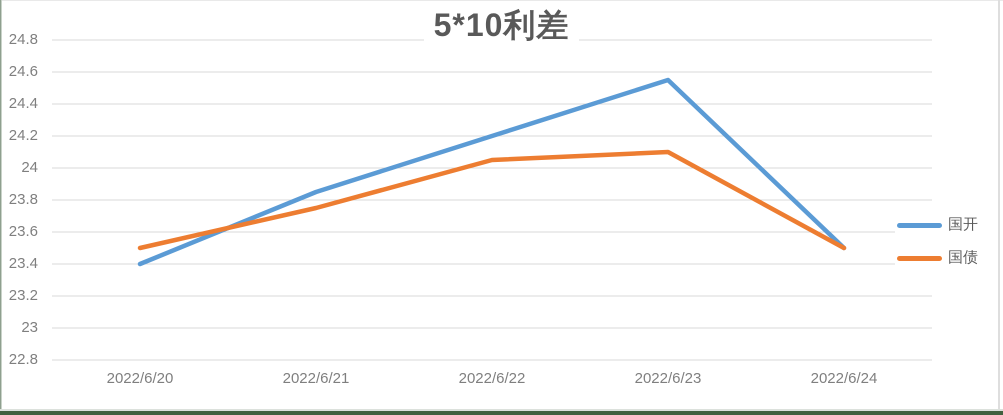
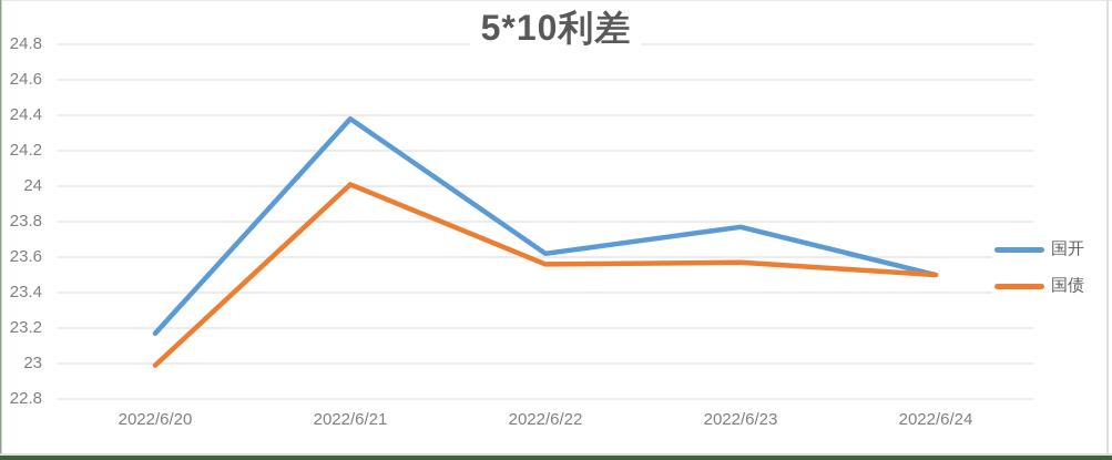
国开/2022/6/20: 23.40 -> 23.17
国债/2022/6/20: 23.50 -> 22.99
国开/2022/6/21: 23.85 -> 24.38
国债/2022/6/21: 23.75 -> 24.01
国开/2022/6/22: 24.20 -> 23.62
国债/2022/6/22: 24.05 -> 23.56
国开/2022/6/23: 24.55 -> 23.77
国债/2022/6/23: 24.10 -> 23.57
